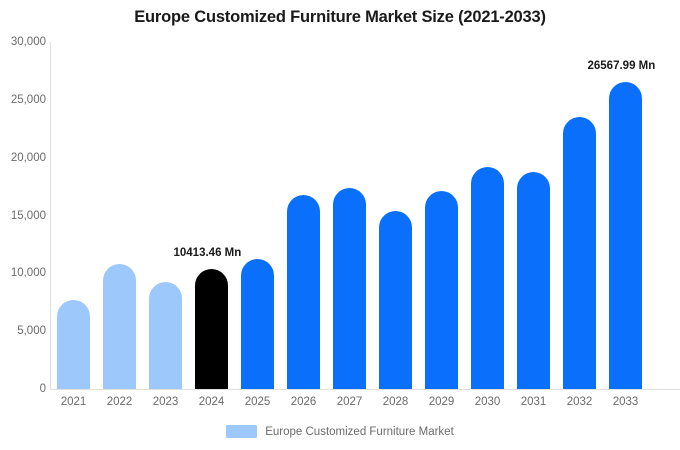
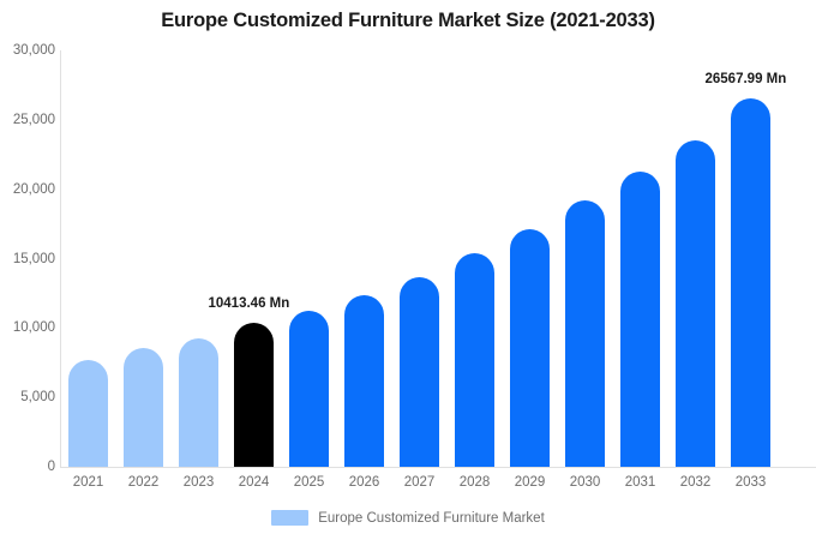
2022: 10800 -> 8600
2026: 16800 -> 12400
2027: 17400 -> 13700
2031: 18800 -> 21300
